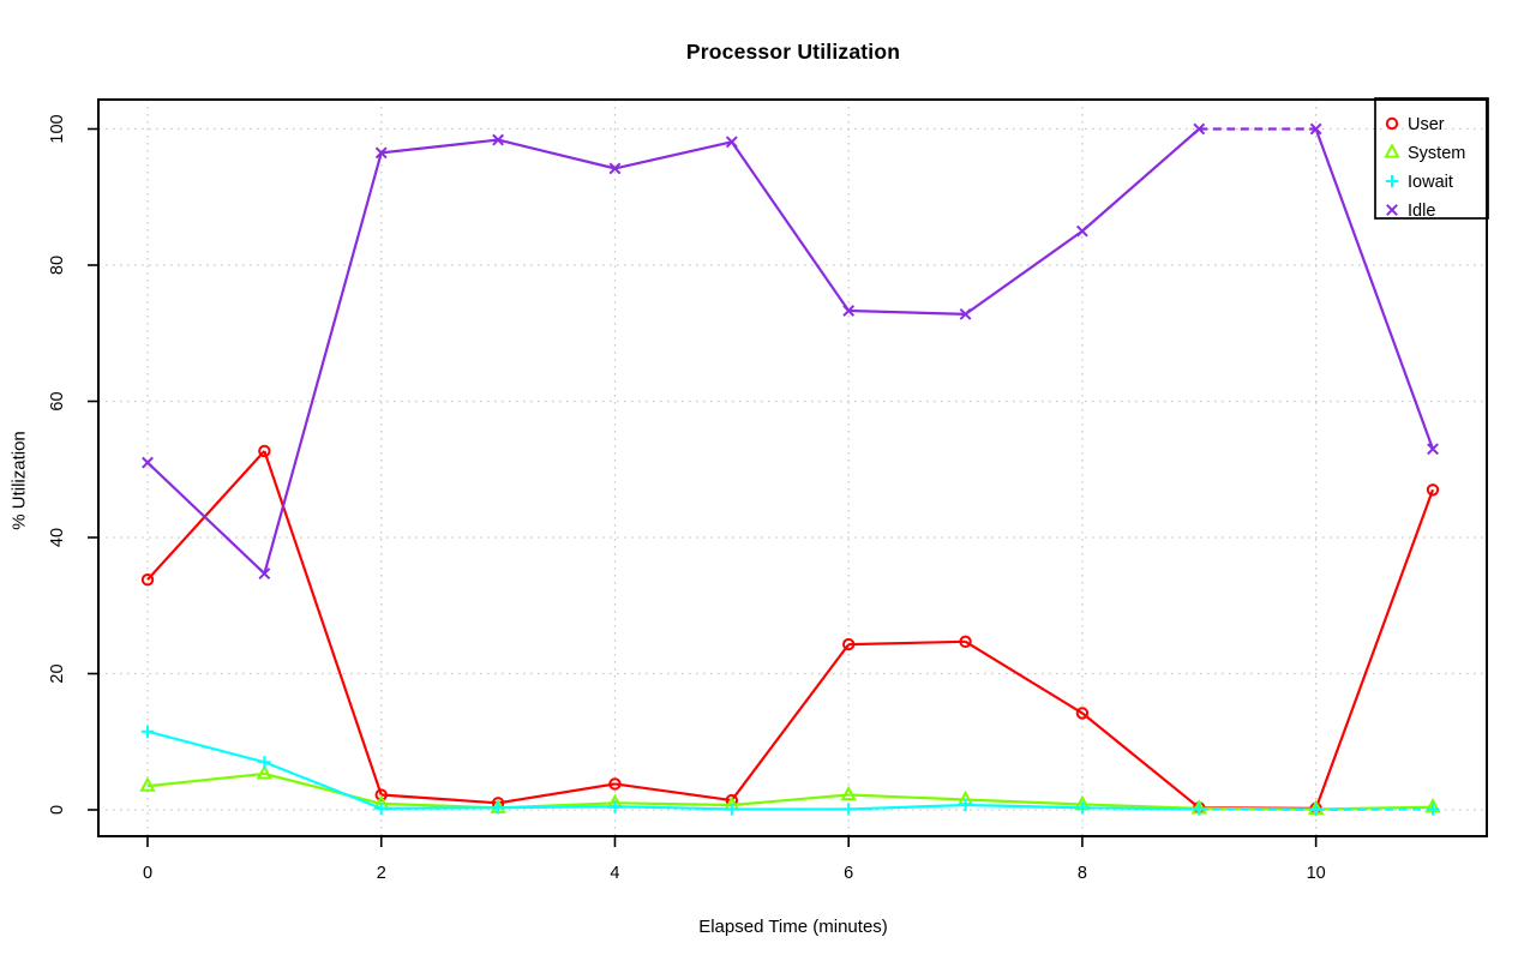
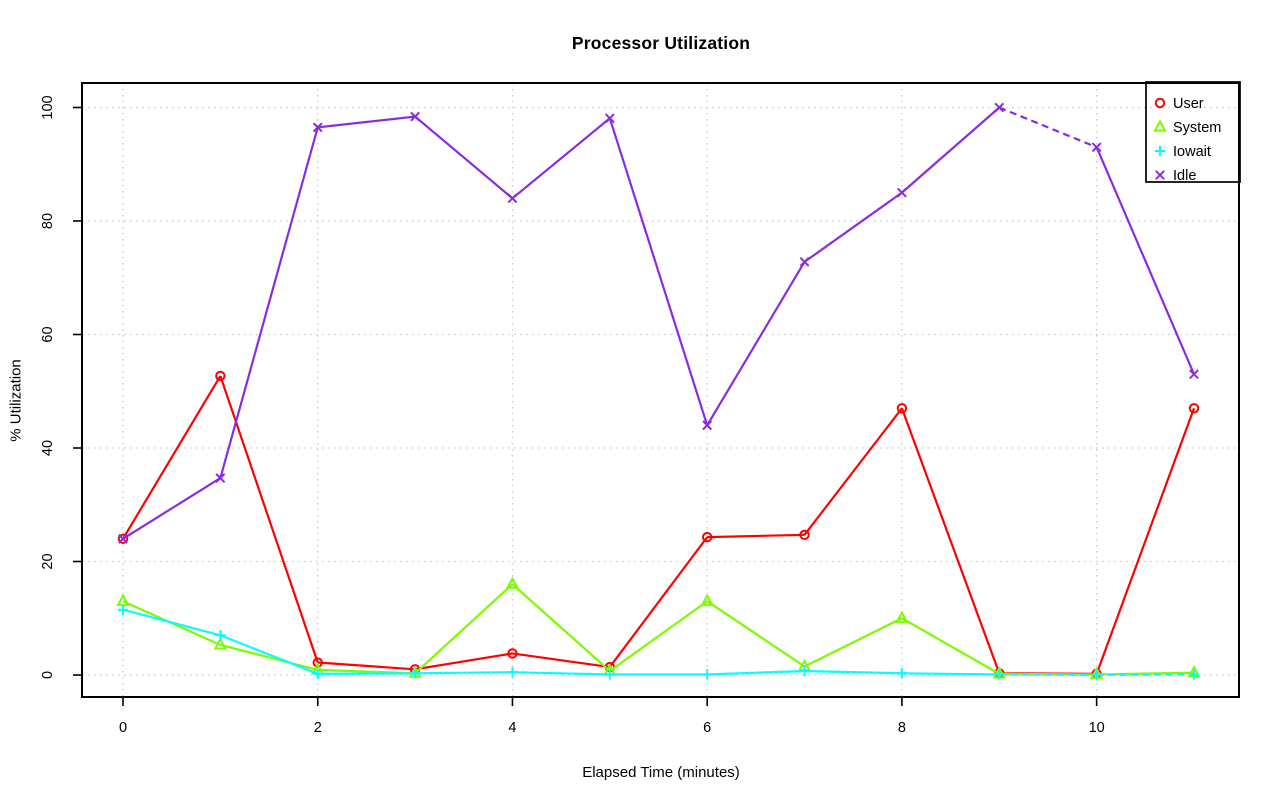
User/0: 34 -> 24
System/0: 4 -> 13
Idle/0: 51 -> 24
System/4: 1 -> 16
Idle/4: 94 -> 84
System/6: 2 -> 13
Idle/6: 73 -> 44
User/8: 14 -> 47
System/8: 1 -> 10
Idle/10: 100 -> 93
